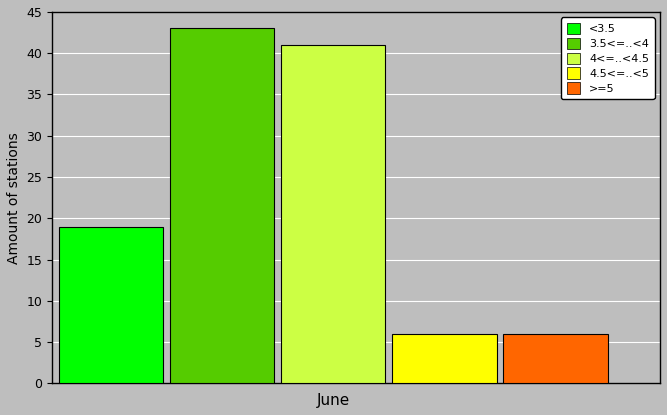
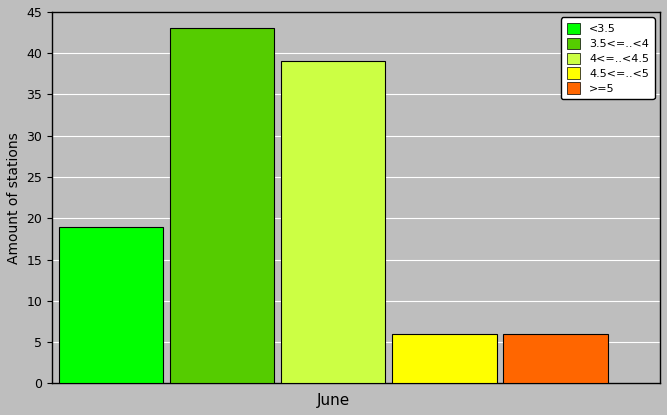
June: 41 -> 39
